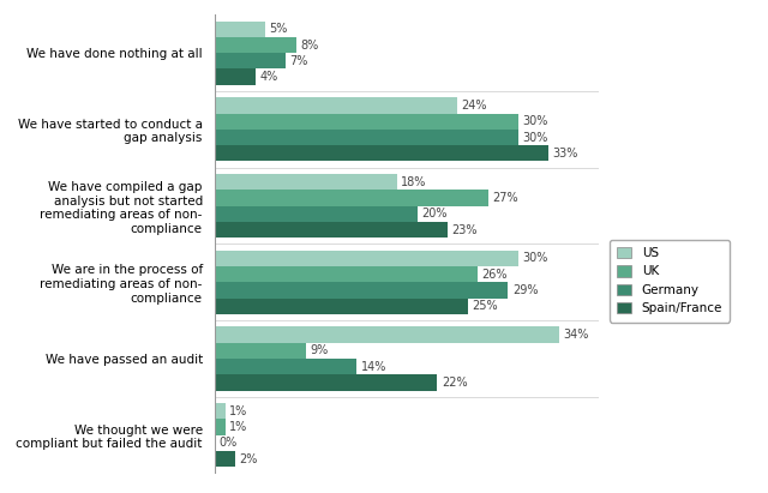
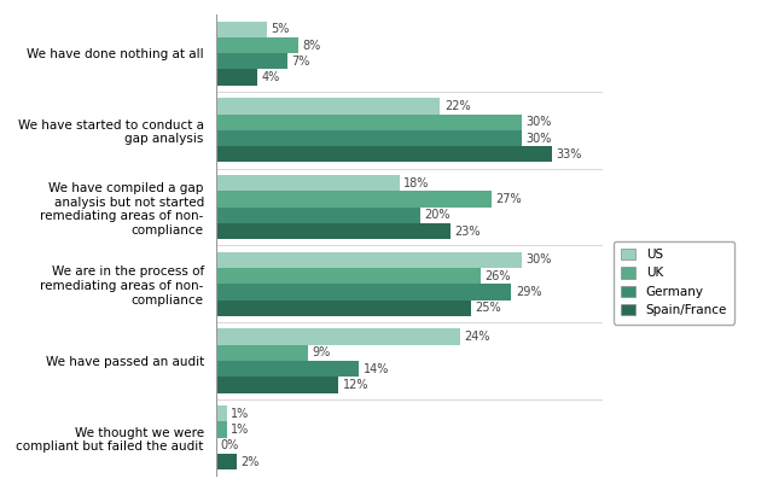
US/We have started to conduct a gap analysis: 24% -> 22%
US/We have passed an audit: 34% -> 24%
Spain/France/We have passed an audit: 22% -> 12%
